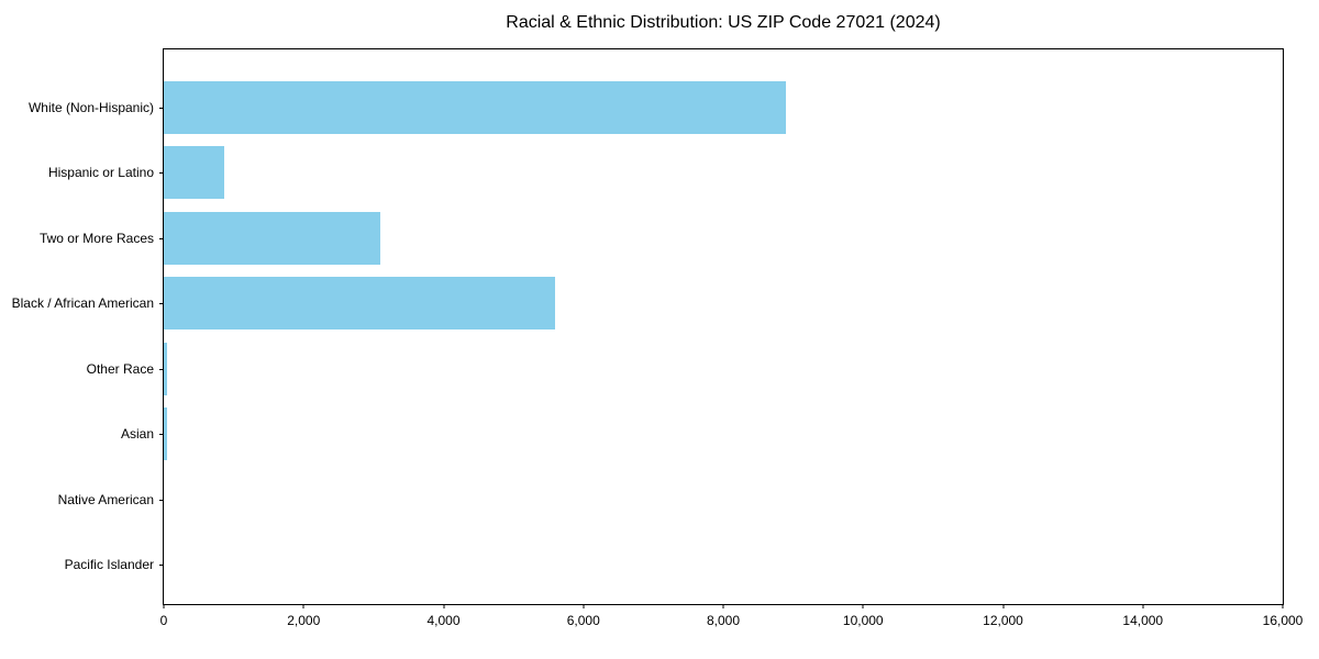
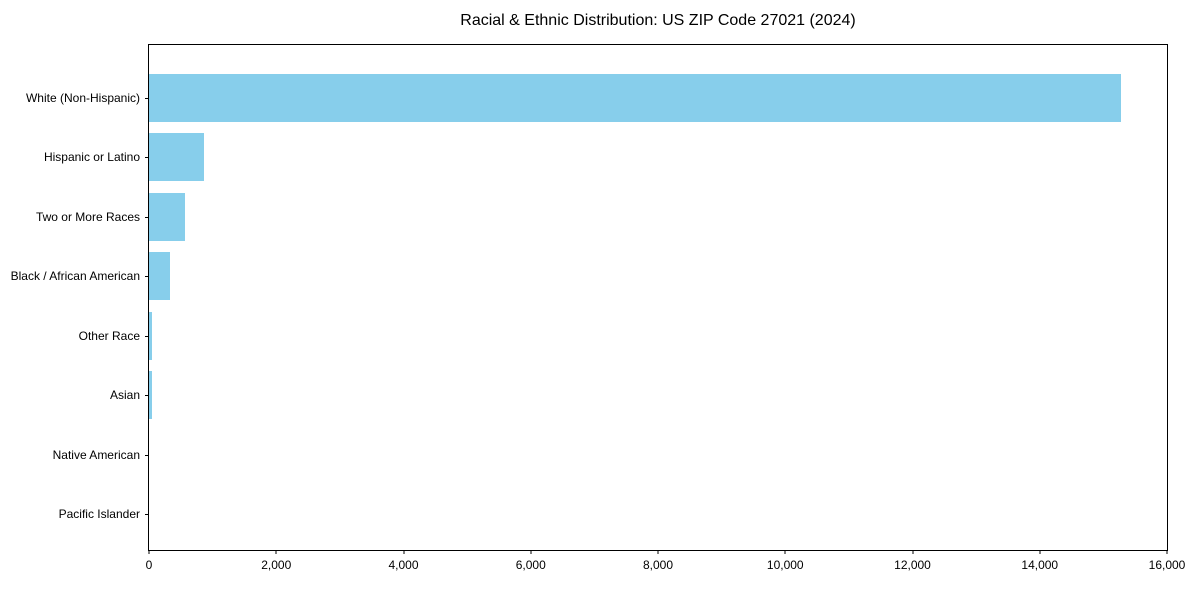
White (Non-Hispanic): 8900 -> 15300
Two or More Races: 3100 -> 600
Black / African American: 5600 -> 300
